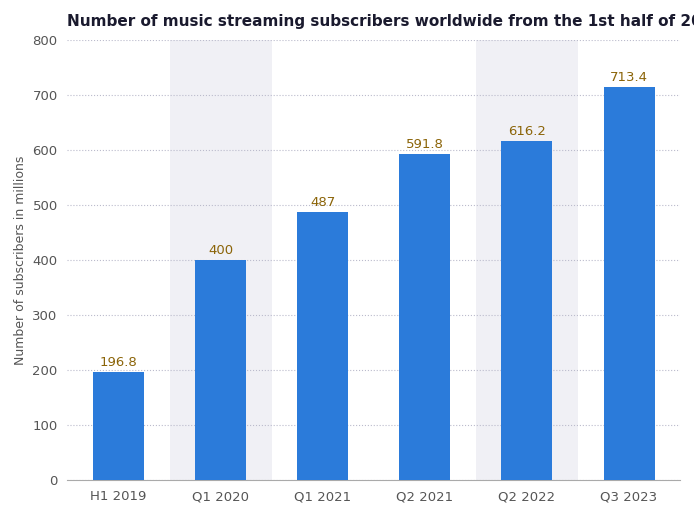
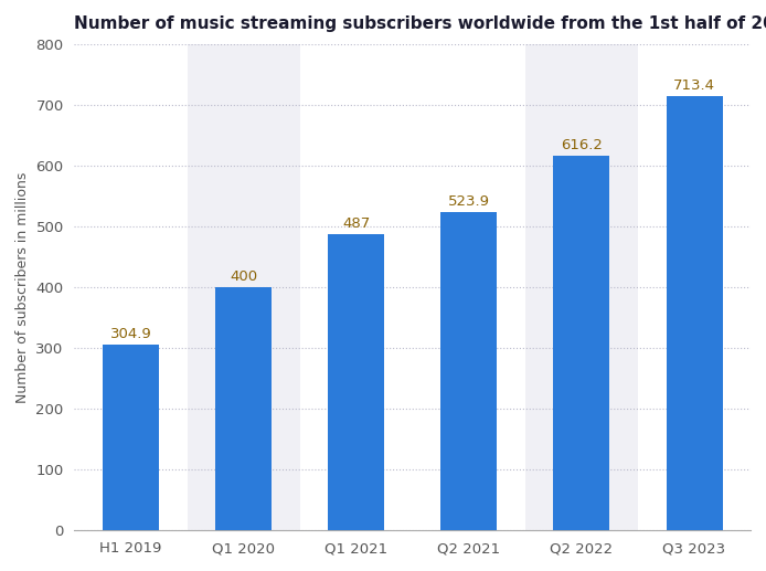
H1 2019: 196.8 -> 304.9
Q2 2021: 591.8 -> 523.9
